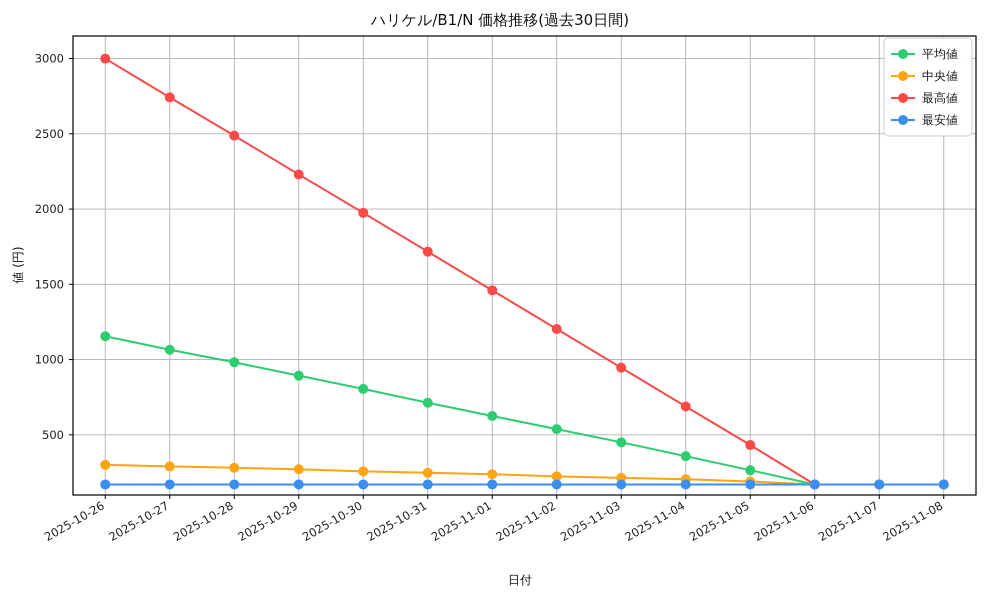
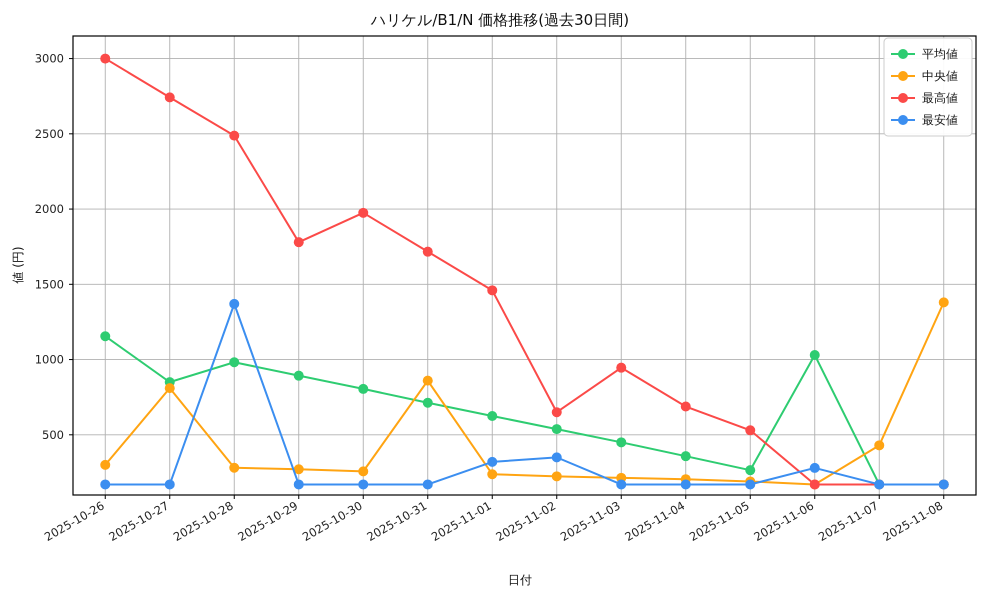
平均値/2025-10-27: 1060 -> 850
中央値/2025-10-27: 290 -> 810
最安値/2025-10-28: 170 -> 1370
最高値/2025-10-29: 2230 -> 1780
中央値/2025-10-31: 250 -> 860
最安値/2025-11-01: 170 -> 320
最高値/2025-11-02: 1200 -> 650
最安値/2025-11-02: 170 -> 350
最高値/2025-11-05: 430 -> 530
平均値/2025-11-06: 170 -> 1030
最安値/2025-11-06: 170 -> 280
中央値/2025-11-07: 170 -> 430
中央値/2025-11-08: 170 -> 1380
